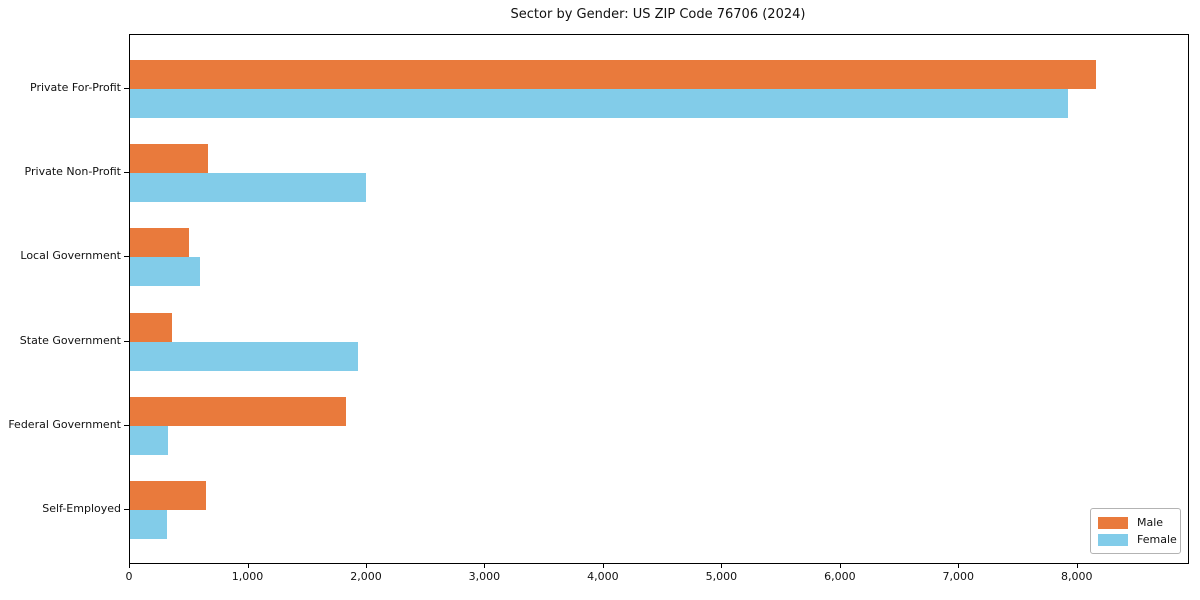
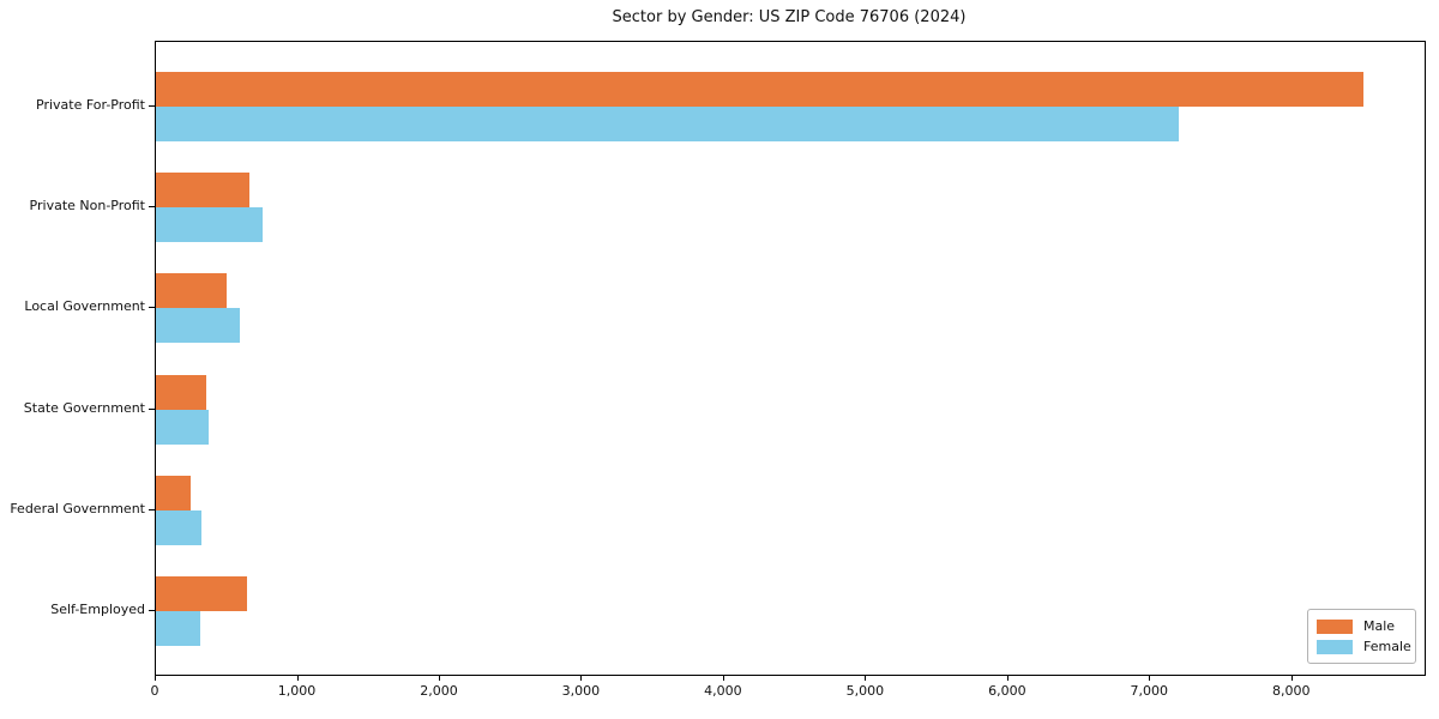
Male/Private For-Profit: 8150 -> 8500
Female/Private For-Profit: 7920 -> 7200
Female/Private Non-Profit: 1990 -> 750
Female/State Government: 1920 -> 380
Male/Federal Government: 1820 -> 240
